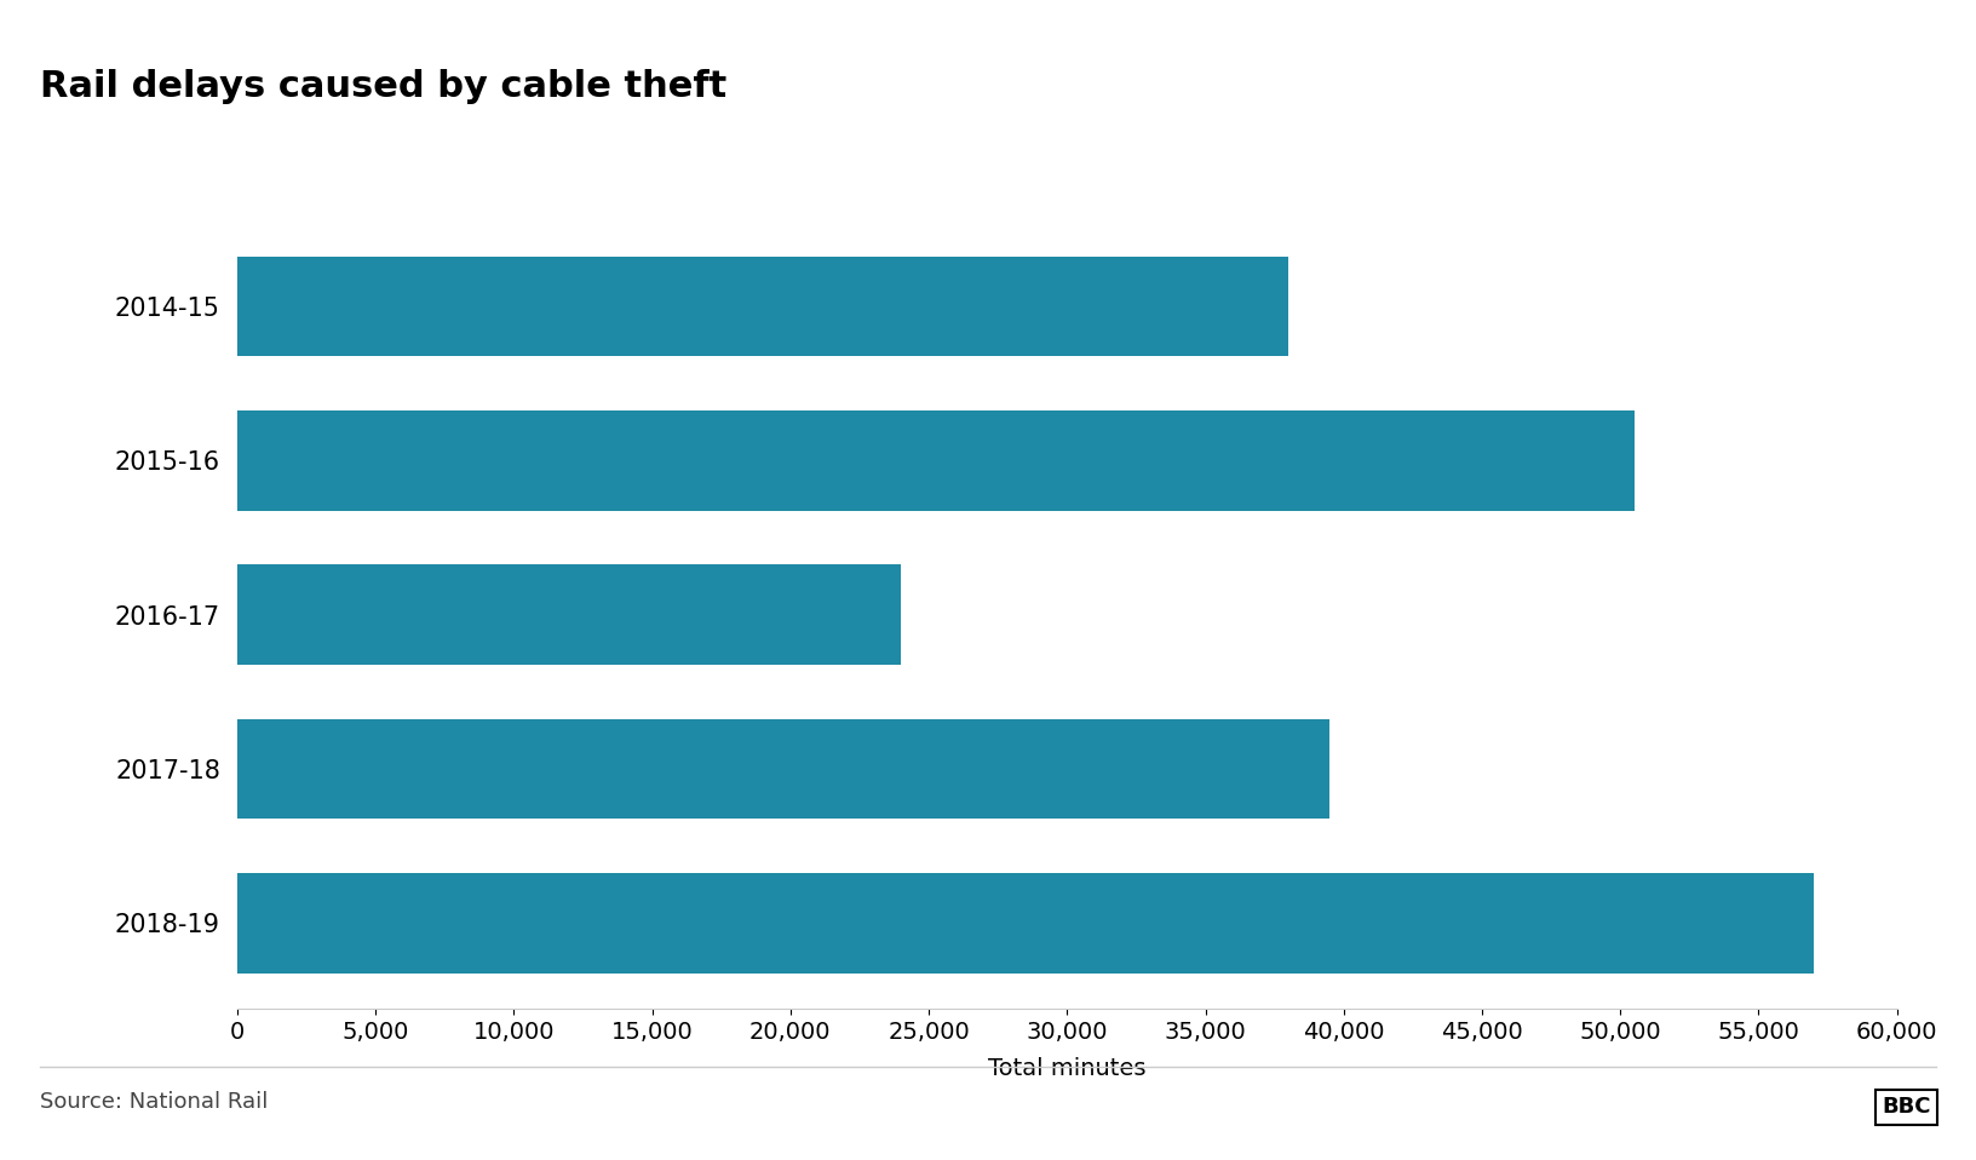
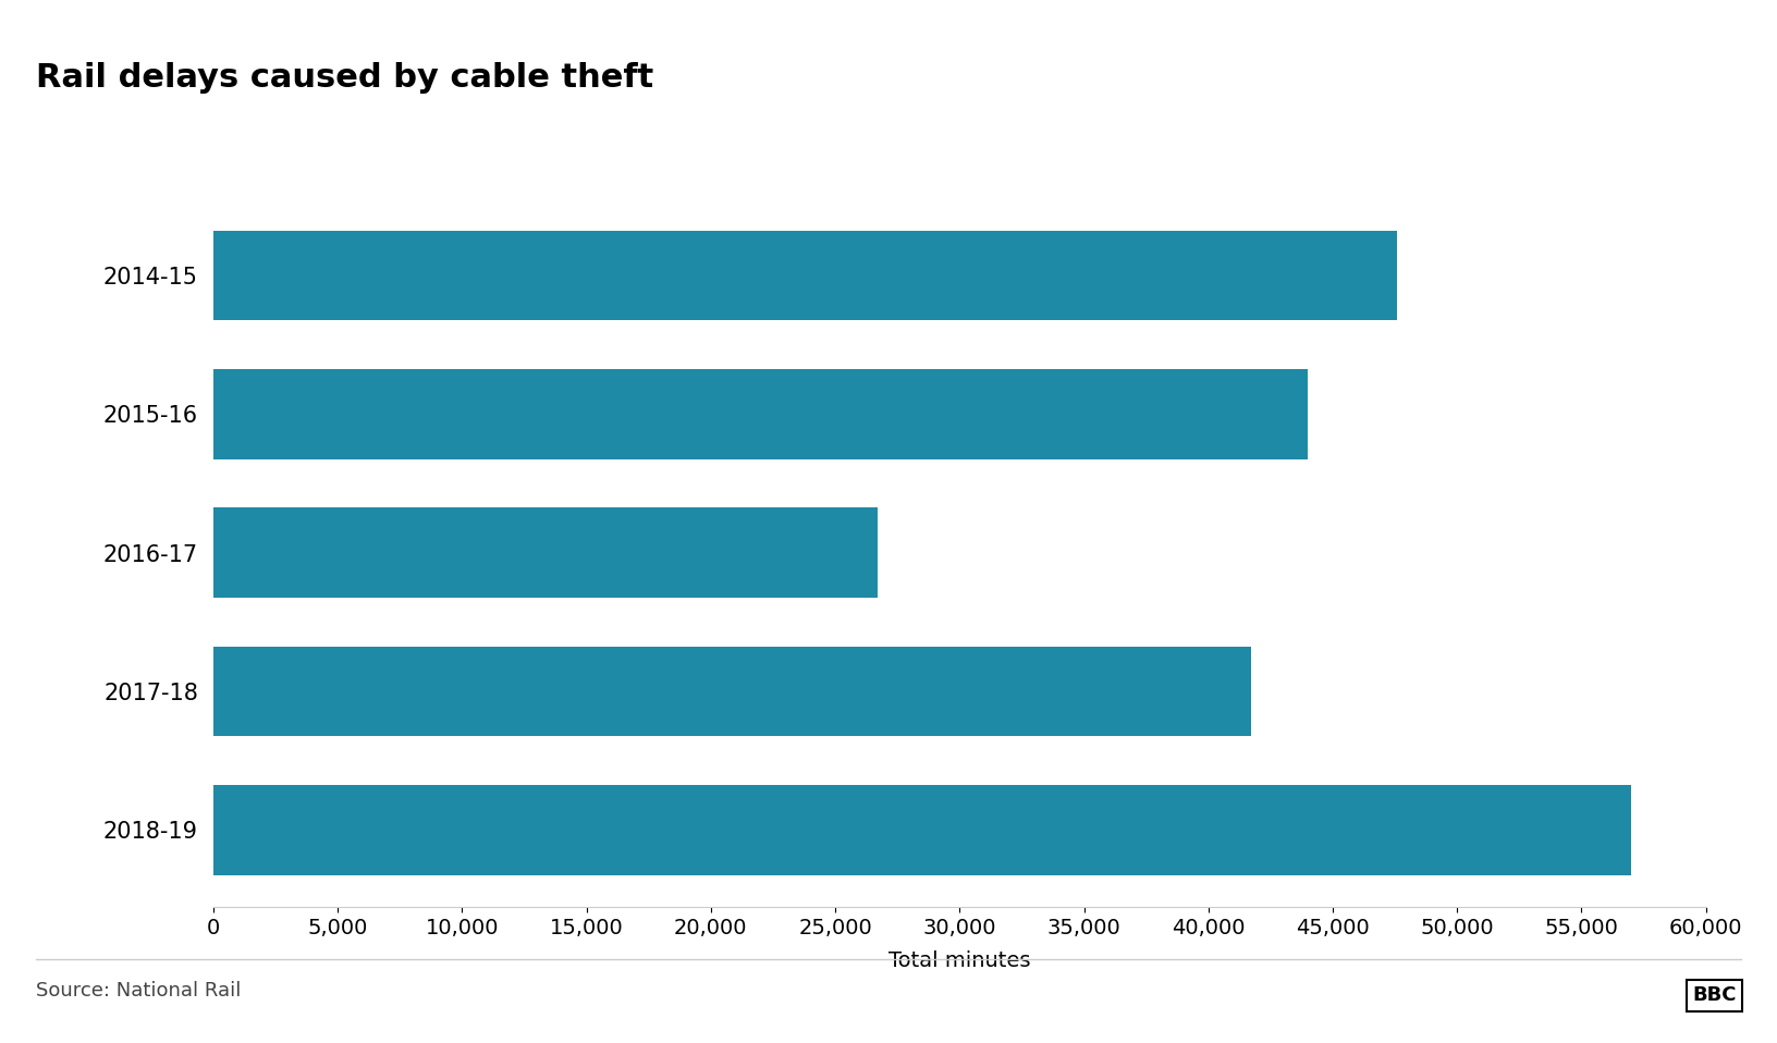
2014-15: 38,000 -> 47,600
2015-16: 50,500 -> 44,000
2016-17: 24,000 -> 26,700
2017-18: 39,500 -> 41,700
